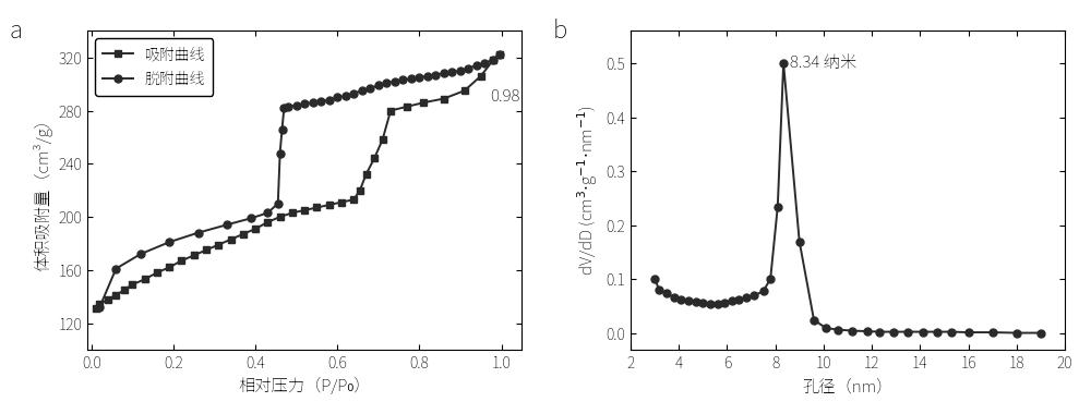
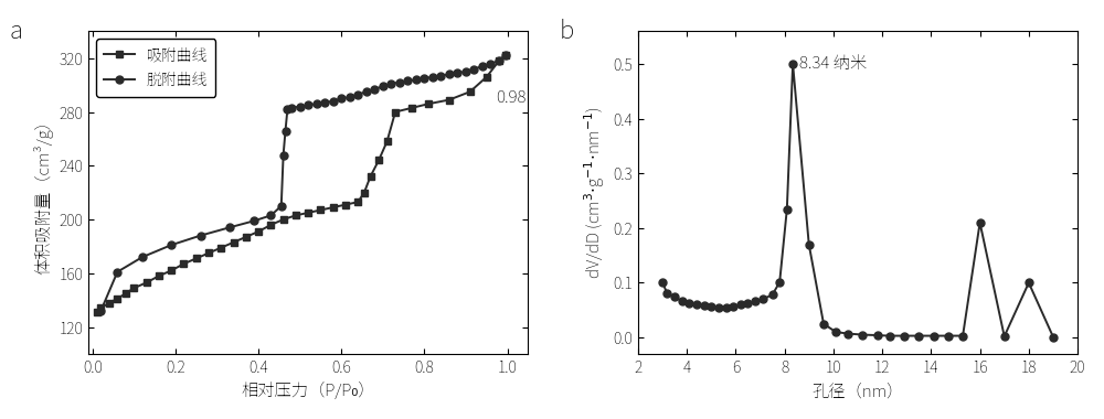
16: 0.002 -> 0.210
18: 0.001 -> 0.100
